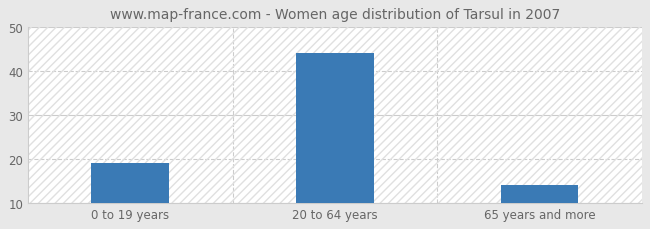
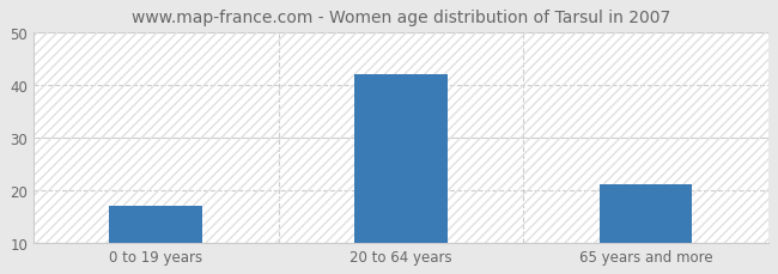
0 to 19 years: 19 -> 17
20 to 64 years: 44 -> 42
65 years and more: 14 -> 21
